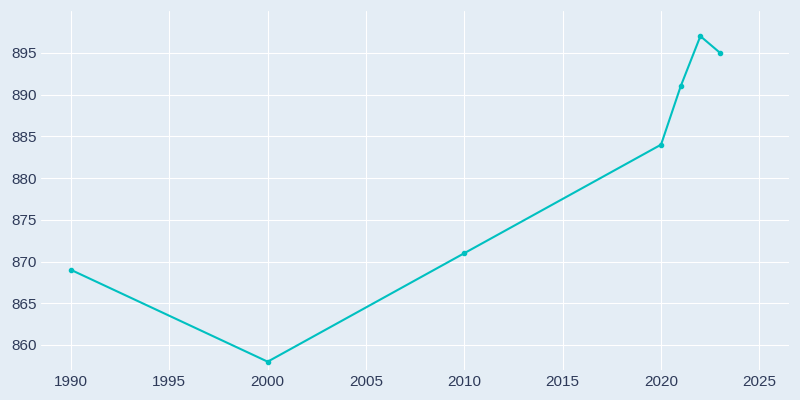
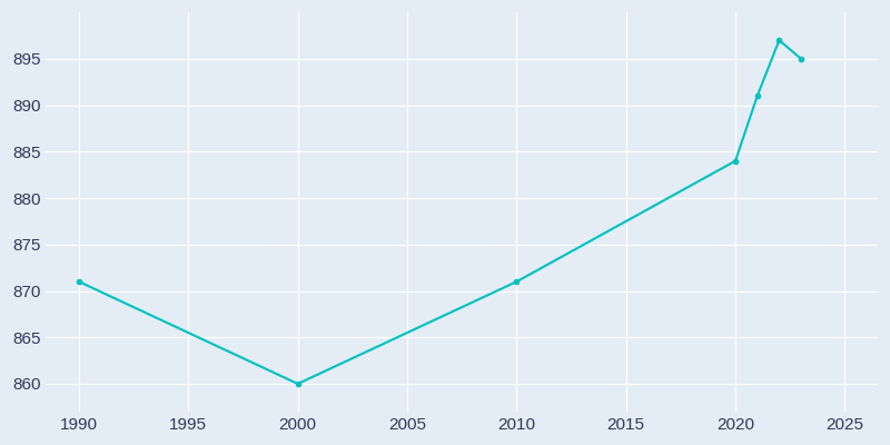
1990: 869 -> 871
2000: 858 -> 860
